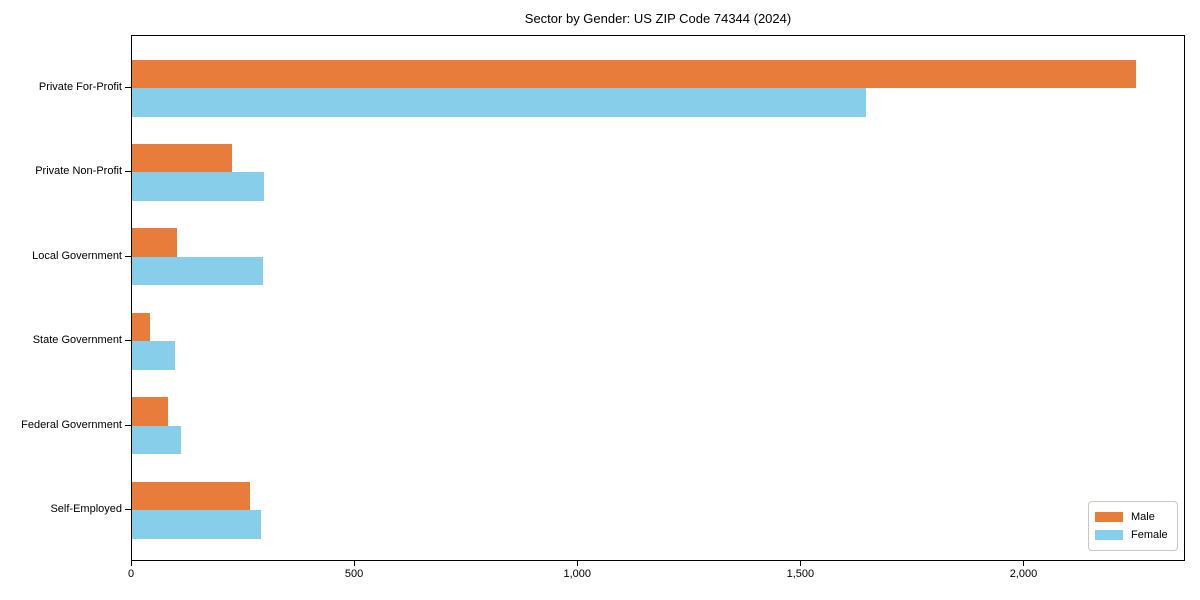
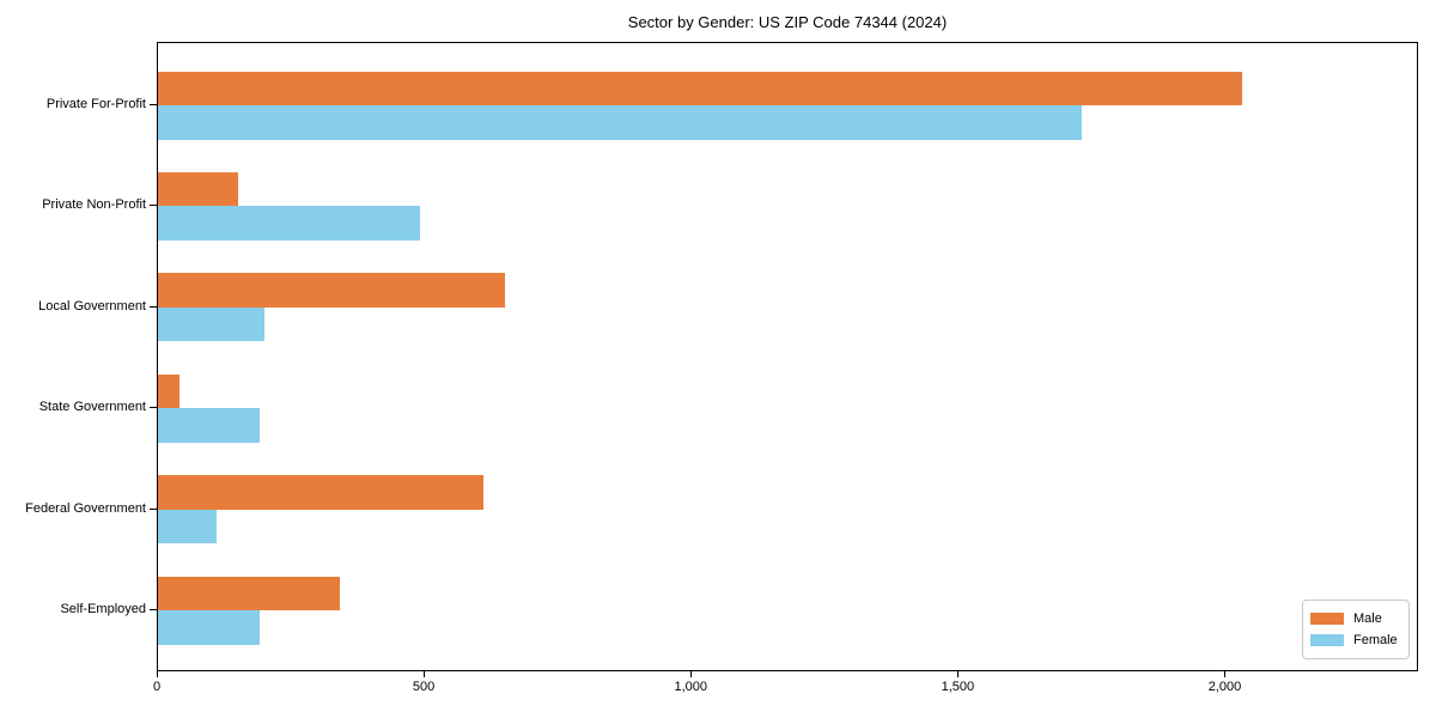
Male/Private For-Profit: 2250 -> 2030
Female/Private For-Profit: 1640 -> 1730
Male/Private Non-Profit: 220 -> 150
Female/Private Non-Profit: 300 -> 490
Male/Local Government: 100 -> 650
Female/Local Government: 290 -> 200
Female/State Government: 100 -> 190
Male/Federal Government: 80 -> 610
Male/Self-Employed: 260 -> 340
Female/Self-Employed: 290 -> 190
